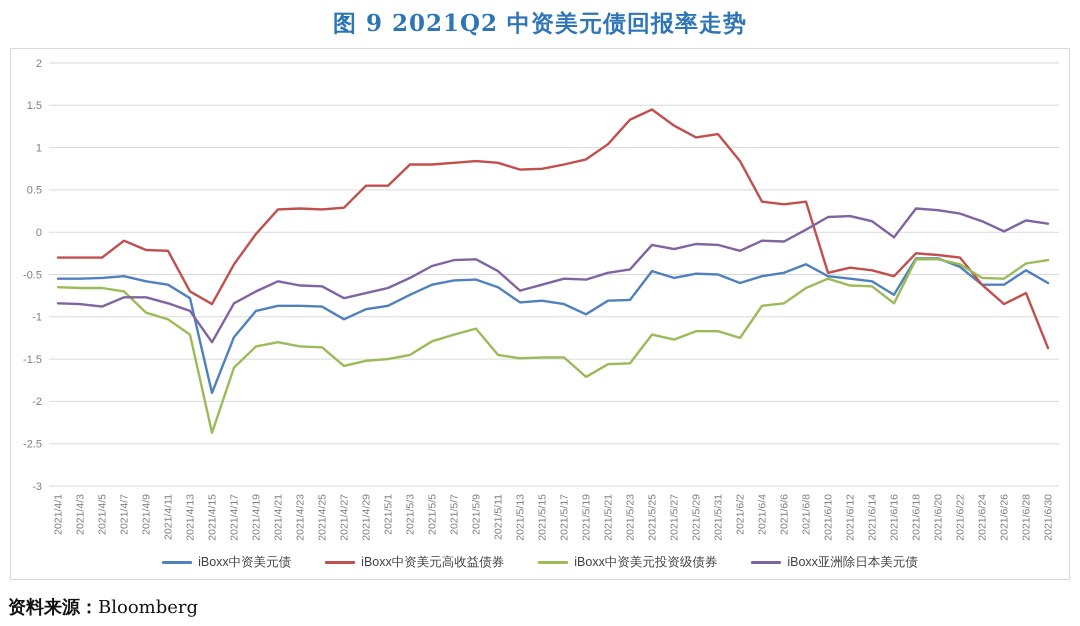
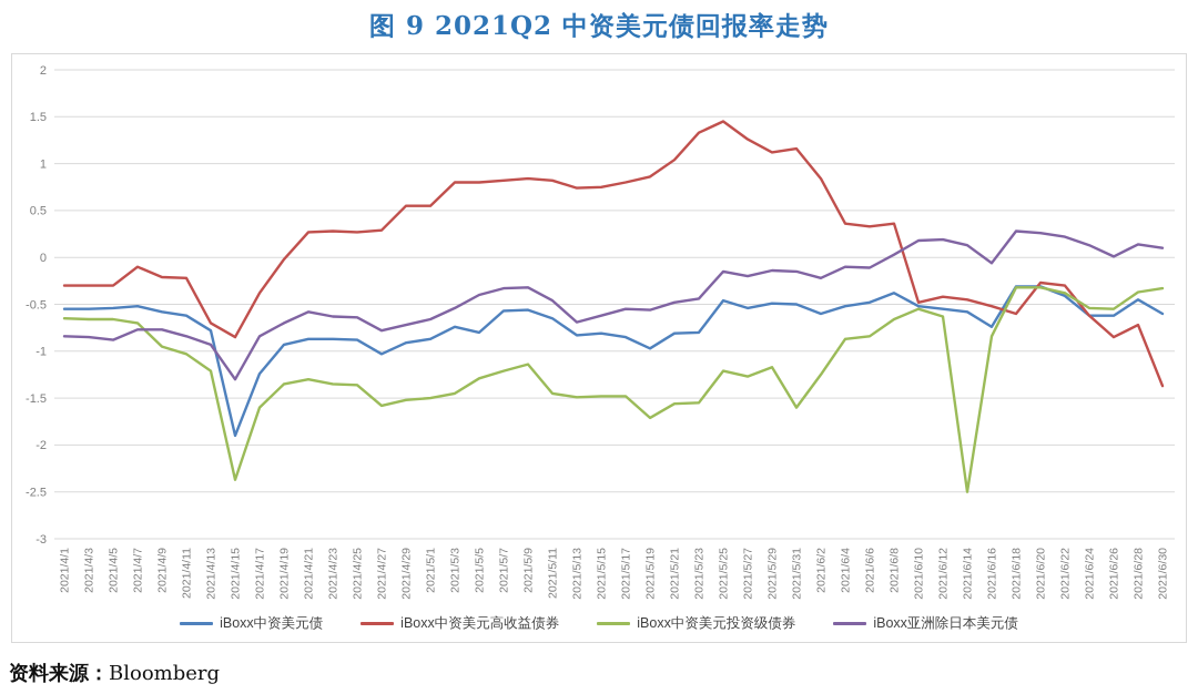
iBoxx中资美元债/2021/5/5: -0.6 -> -0.8
iBoxx中资美元投资级债券/2021/5/31: -1.2 -> -1.6
iBoxx中资美元投资级债券/2021/6/14: -0.6 -> -2.5
iBoxx中资美元高收益债券/2021/6/18: -0.2 -> -0.6
